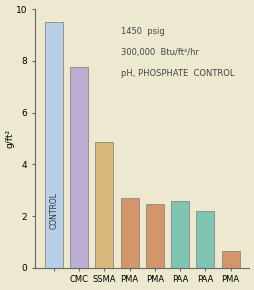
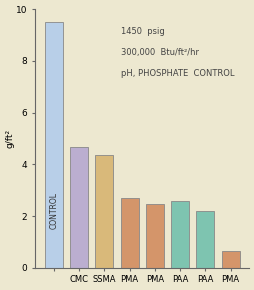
CMC: 7.75 -> 4.65
SSMA: 4.85 -> 4.35
